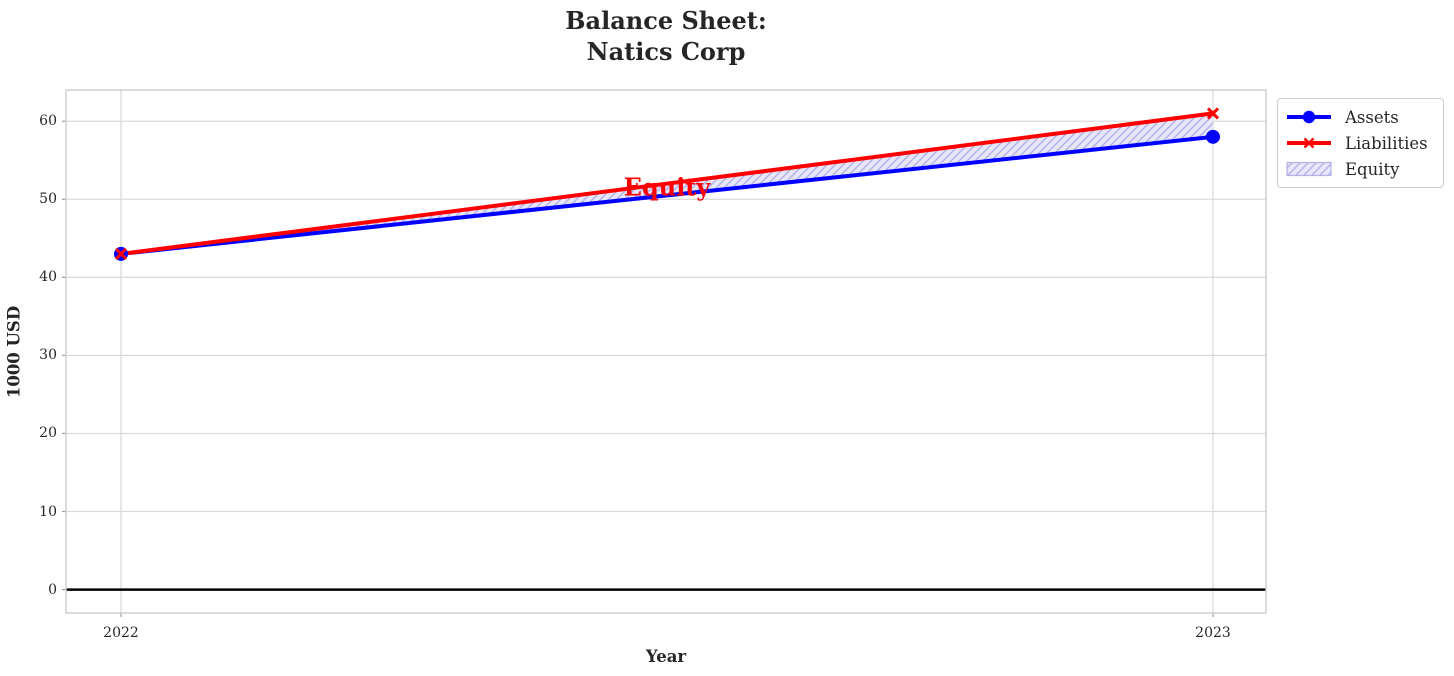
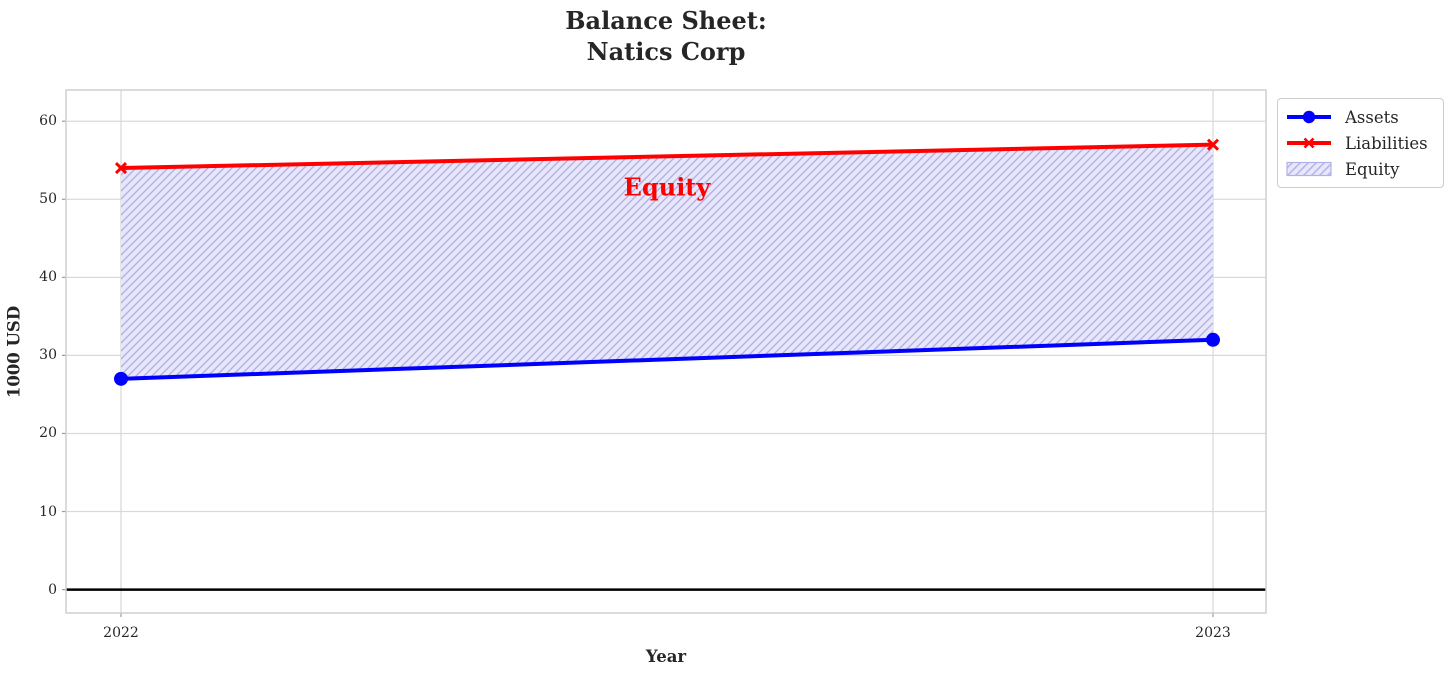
Assets/2022: 43 -> 27
Liabilities/2022: 43 -> 54
Assets/2023: 58 -> 32
Liabilities/2023: 61 -> 57
